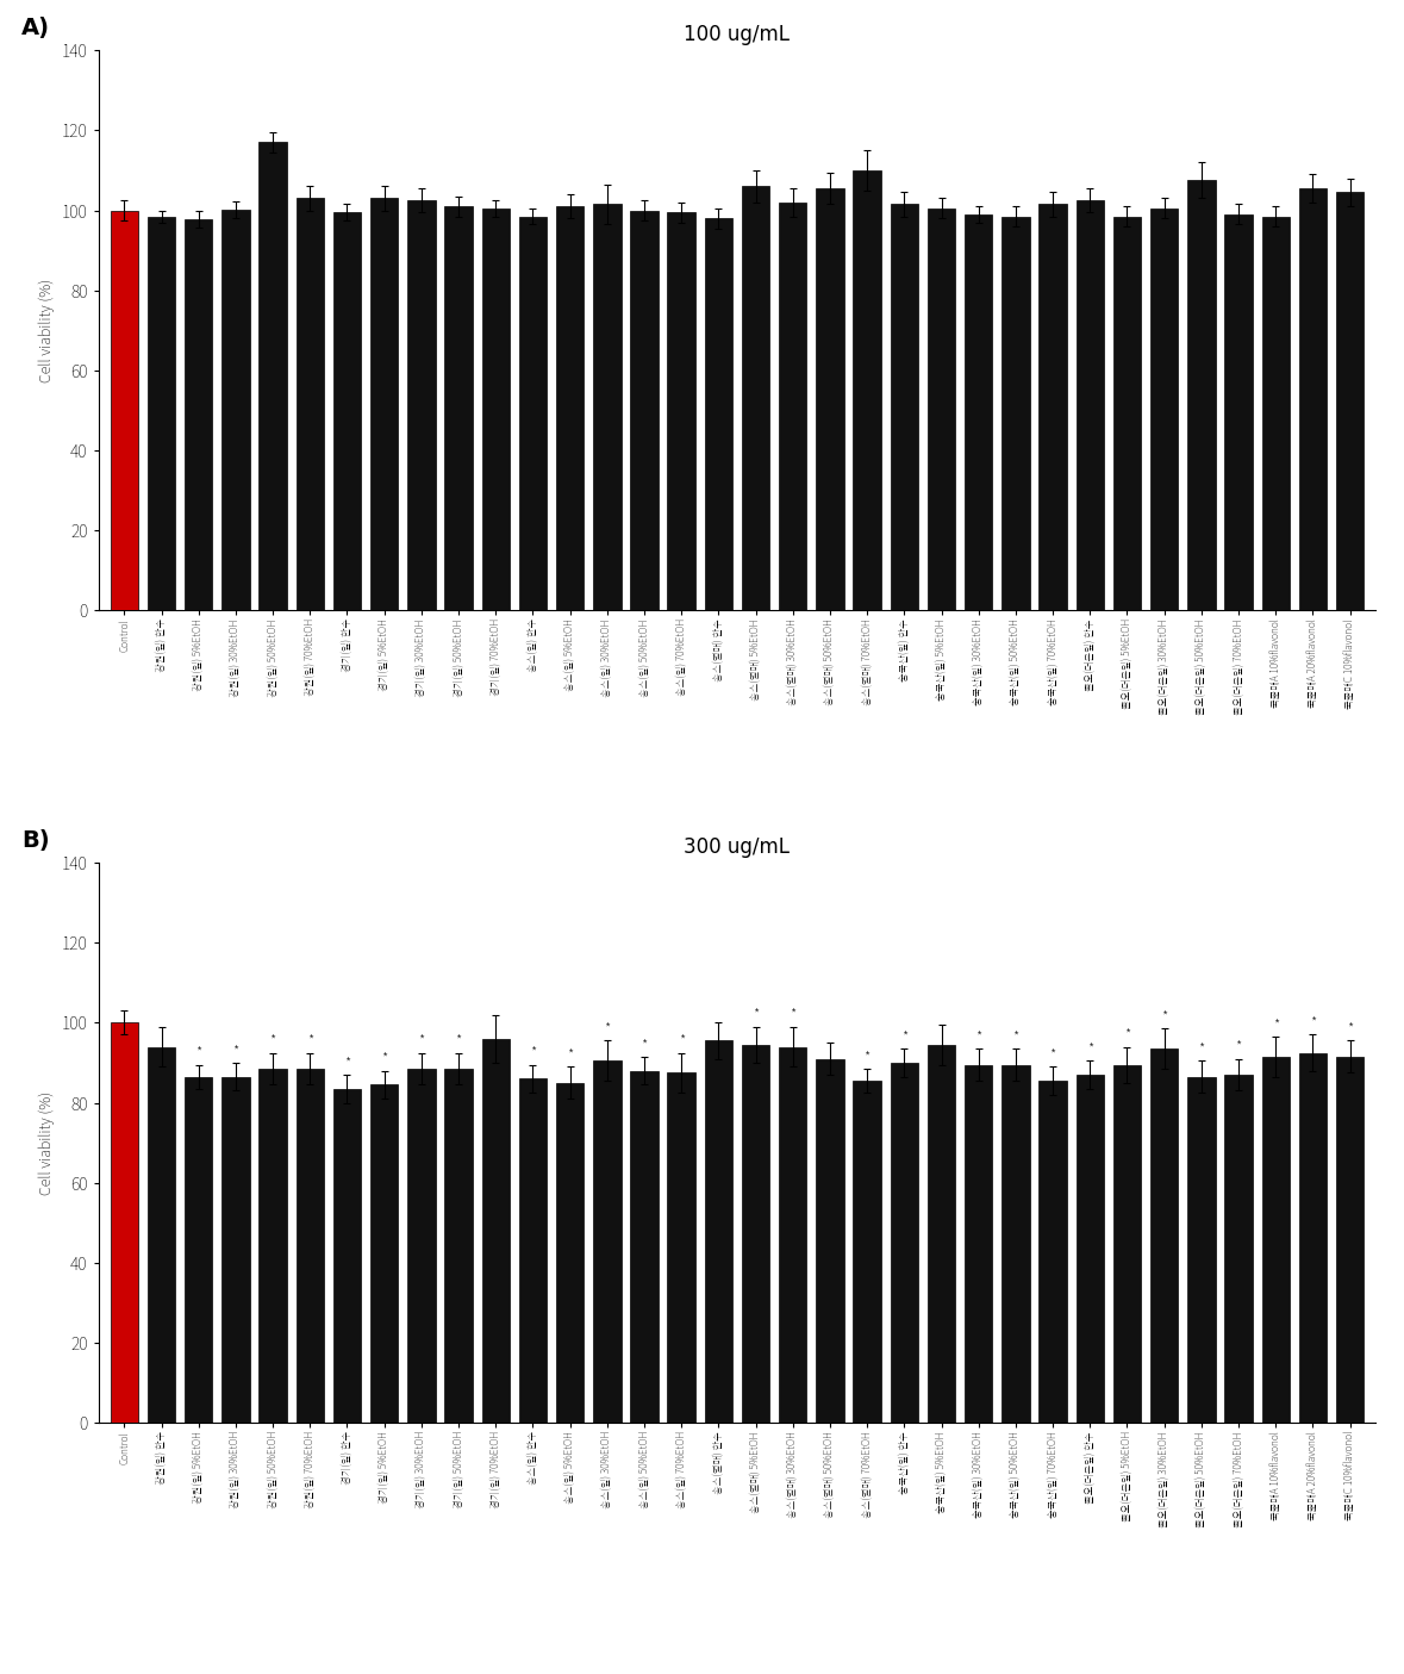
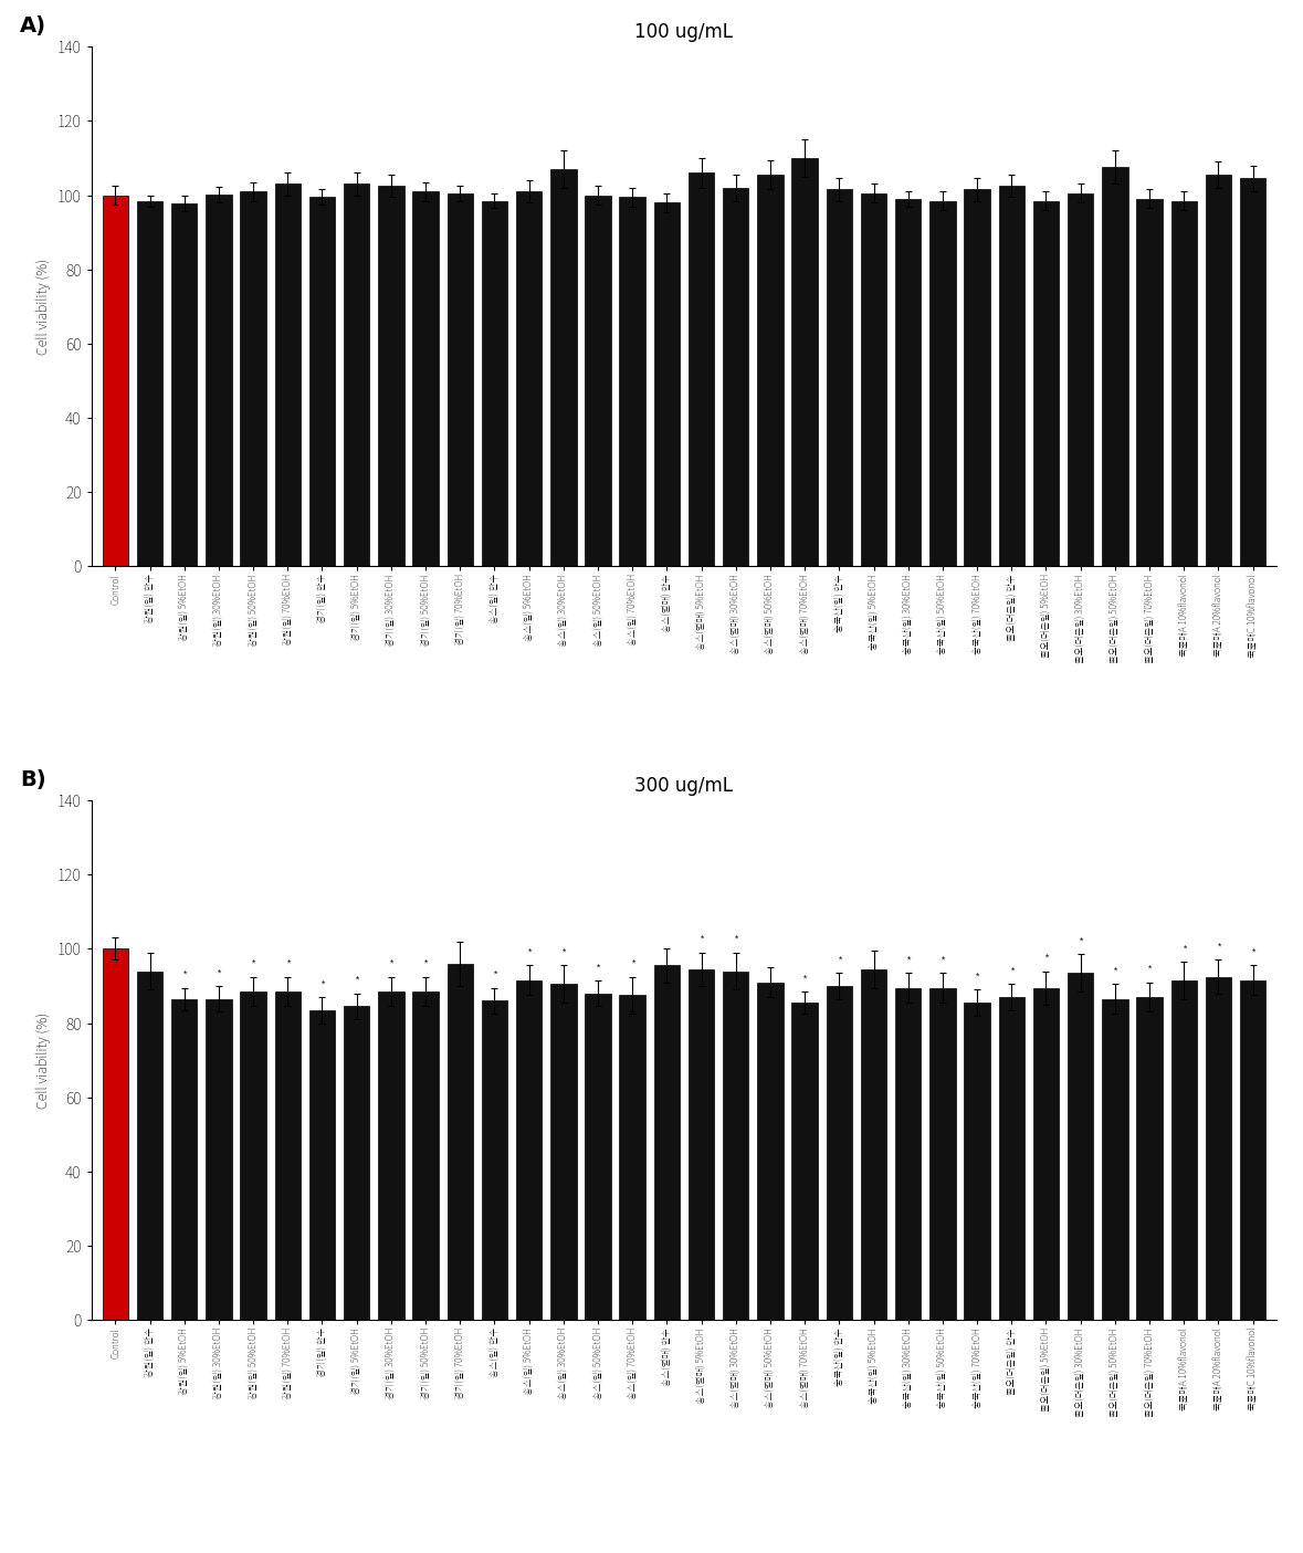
100 ug/mL/강원(잎) 50%EtOH: 117.0 -> 101.0
100 ug/mL/종스(잎) 30%EtOH: 101.5 -> 107.0
300 ug/mL/종스(잎) 5%EtOH: 85.0 -> 91.5
